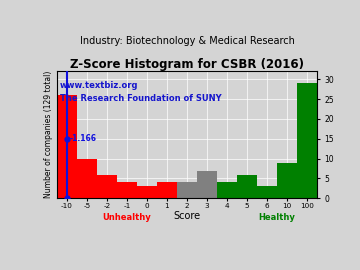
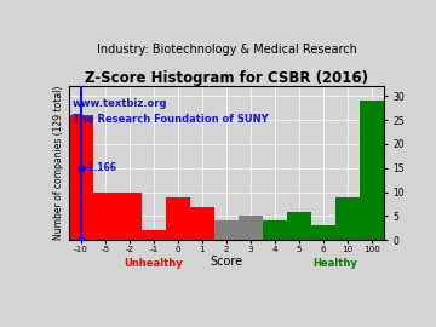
-2: 6 -> 10
-1: 4 -> 2
0: 3 -> 9
1: 4 -> 7
3: 7 -> 5
